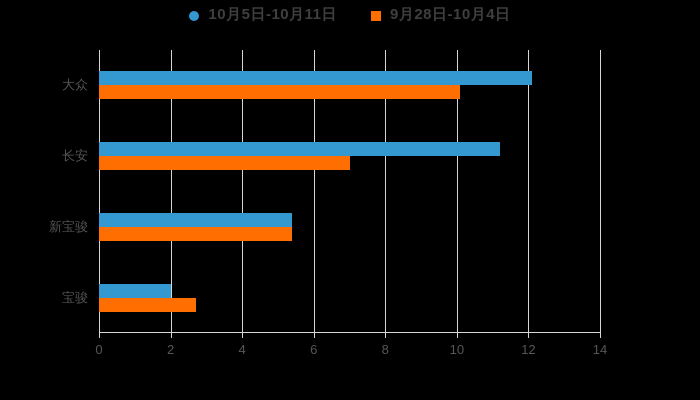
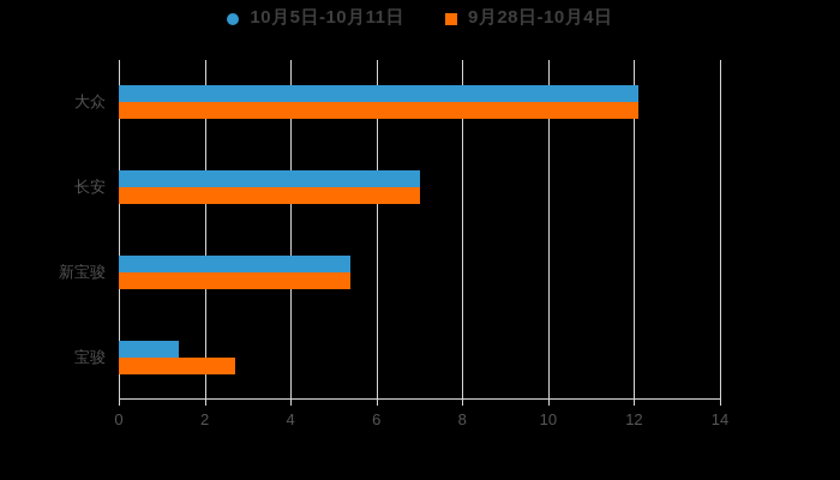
9月28日-10月4日/大众: 10.1 -> 12.1
10月5日-10月11日/长安: 11.2 -> 7.0
10月5日-10月11日/宝骏: 2.0 -> 1.4
